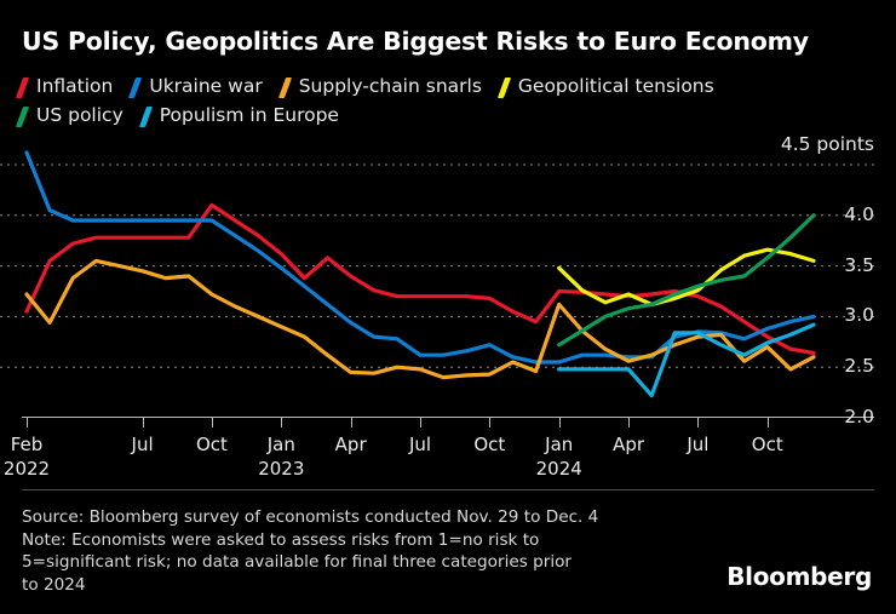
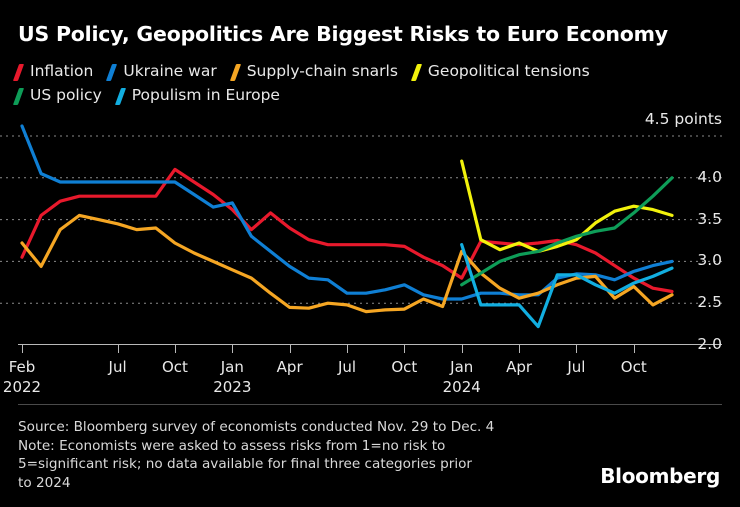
Ukraine war/Jan 2023: 3.5 -> 3.7
Inflation/Jan 2024: 3.2 -> 2.8
Geopolitical tensions/Jan 2024: 3.5 -> 4.2
Populism in Europe/Jan 2024: 2.5 -> 3.2
